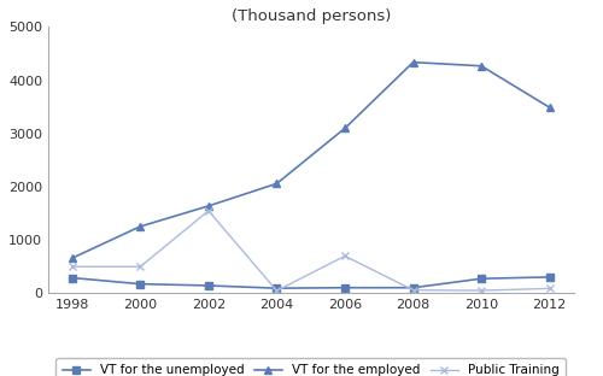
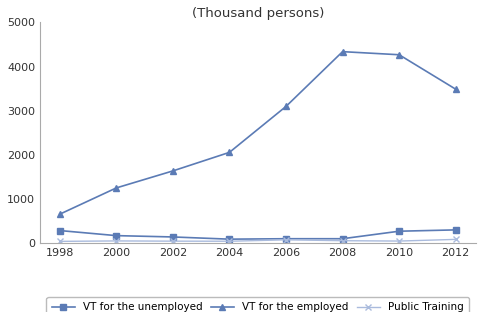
Public Training/1998: 500 -> 40
Public Training/2000: 500 -> 60
Public Training/2002: 1550 -> 50
Public Training/2006: 700 -> 80
